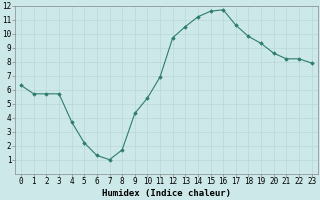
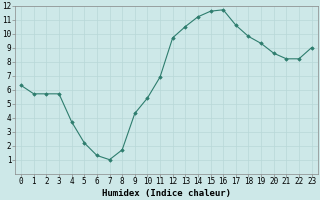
23: 7.9 -> 9.0
